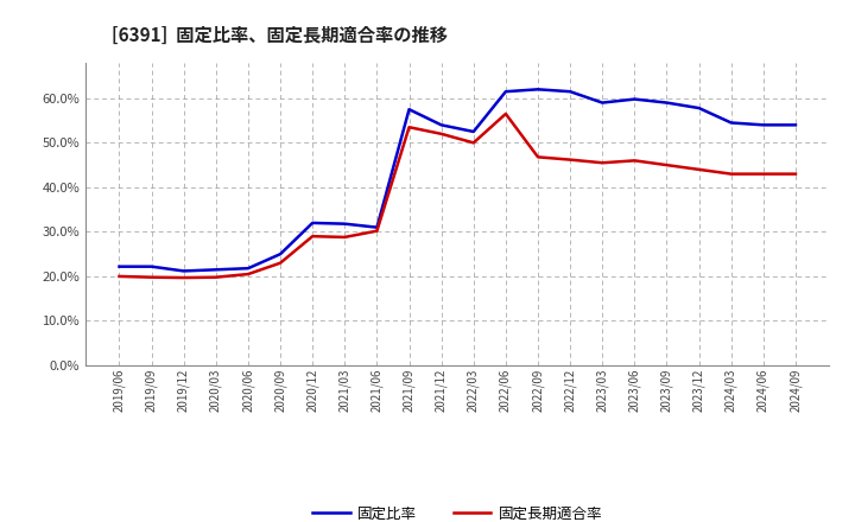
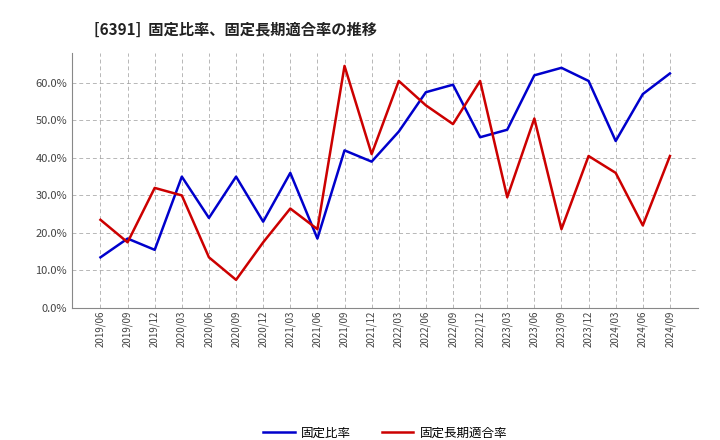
固定比率/2019/06: 22.2% -> 13.5%
固定長期適合率/2019/06: 20.0% -> 23.5%
固定比率/2019/09: 22.2% -> 18.5%
固定長期適合率/2019/09: 19.8% -> 17.5%
固定比率/2019/12: 21.2% -> 15.5%
固定長期適合率/2019/12: 19.7% -> 32.0%
固定比率/2020/03: 21.5% -> 35.0%
固定長期適合率/2020/03: 19.8% -> 30.0%
固定比率/2020/06: 21.8% -> 24.0%
固定長期適合率/2020/06: 20.5% -> 13.5%
固定比率/2020/09: 25.0% -> 35.0%
固定長期適合率/2020/09: 23.0% -> 7.5%
固定比率/2020/12: 32.0% -> 23.0%
固定長期適合率/2020/12: 29.0% -> 17.5%
固定比率/2021/03: 31.8% -> 36.0%
固定長期適合率/2021/03: 28.8% -> 26.5%
固定比率/2021/06: 31.0% -> 18.5%
固定長期適合率/2021/06: 30.2% -> 21.0%
固定比率/2021/09: 57.5% -> 42.0%
固定長期適合率/2021/09: 53.5% -> 64.5%
固定比率/2021/12: 54.0% -> 39.0%
固定長期適合率/2021/12: 52.0% -> 41.0%
固定比率/2022/03: 52.5% -> 47.0%
固定長期適合率/2022/03: 50.0% -> 60.5%
固定比率/2022/06: 61.5% -> 57.5%
固定長期適合率/2022/06: 56.5% -> 54.0%
固定比率/2022/09: 62.0% -> 59.5%
固定長期適合率/2022/09: 46.8% -> 49.0%
固定比率/2022/12: 61.5% -> 45.5%
固定長期適合率/2022/12: 46.2% -> 60.5%
固定比率/2023/03: 59.0% -> 47.5%
固定長期適合率/2023/03: 45.5% -> 29.5%
固定比率/2023/06: 59.8% -> 62.0%
固定長期適合率/2023/06: 46.0% -> 50.5%
固定比率/2023/09: 59.0% -> 64.0%
固定長期適合率/2023/09: 45.0% -> 21.0%
固定比率/2023/12: 57.8% -> 60.5%
固定長期適合率/2023/12: 44.0% -> 40.5%
固定比率/2024/03: 54.5% -> 44.5%
固定長期適合率/2024/03: 43.0% -> 36.0%
固定比率/2024/06: 54.0% -> 57.0%
固定長期適合率/2024/06: 43.0% -> 22.0%
固定比率/2024/09: 54.0% -> 62.5%
固定長期適合率/2024/09: 43.0% -> 40.5%
